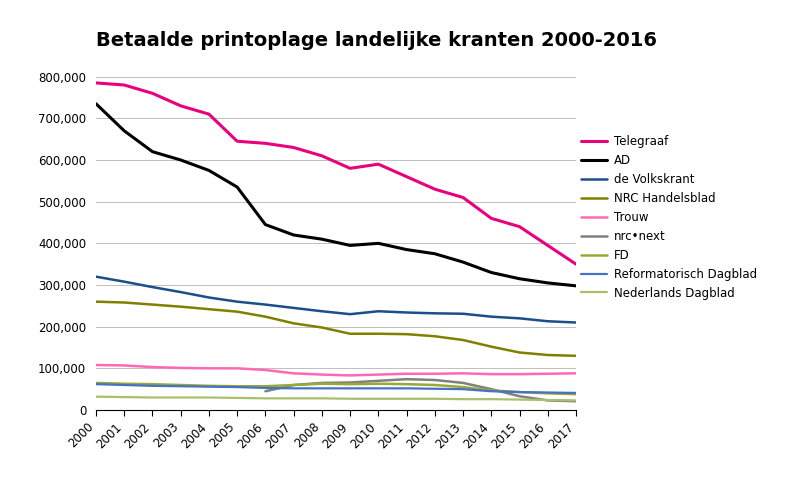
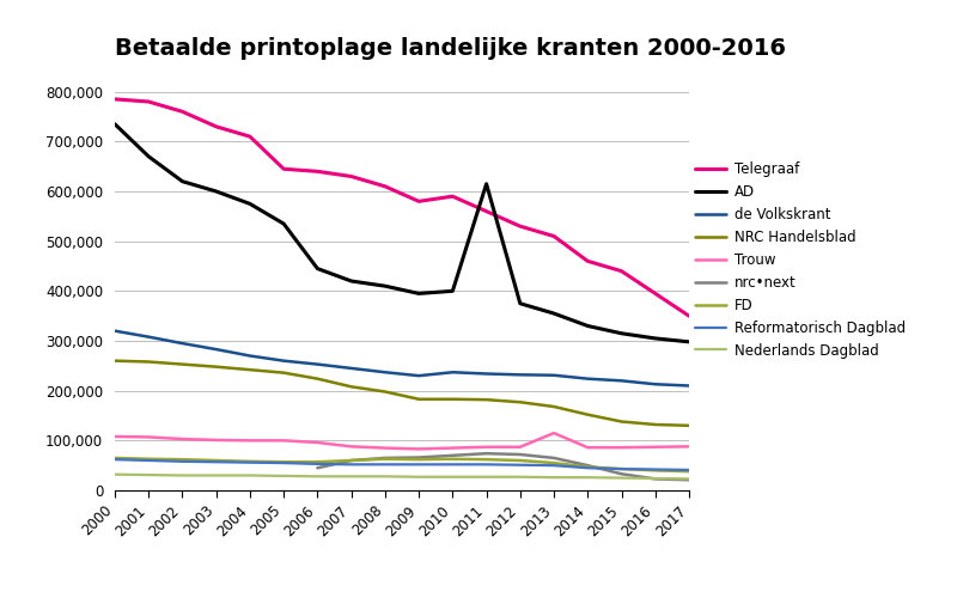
AD/2011: 385,000 -> 615,000
Trouw/2013: 88,000 -> 115,000
